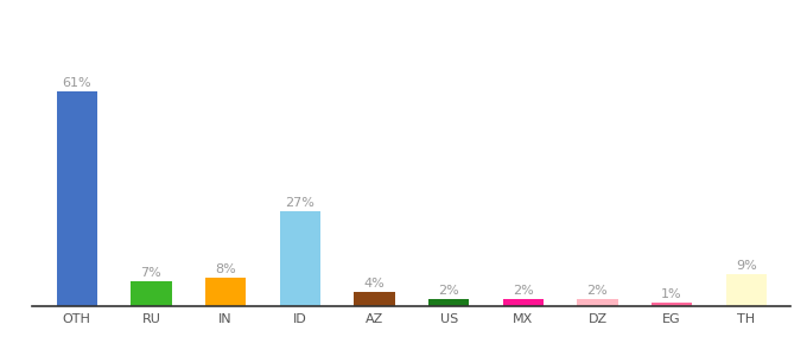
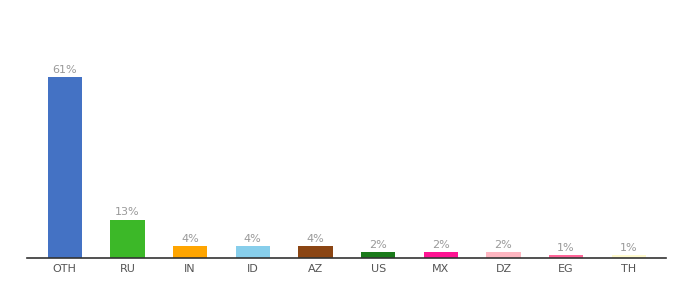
RU: 7% -> 13%
IN: 8% -> 4%
ID: 27% -> 4%
TH: 9% -> 1%
